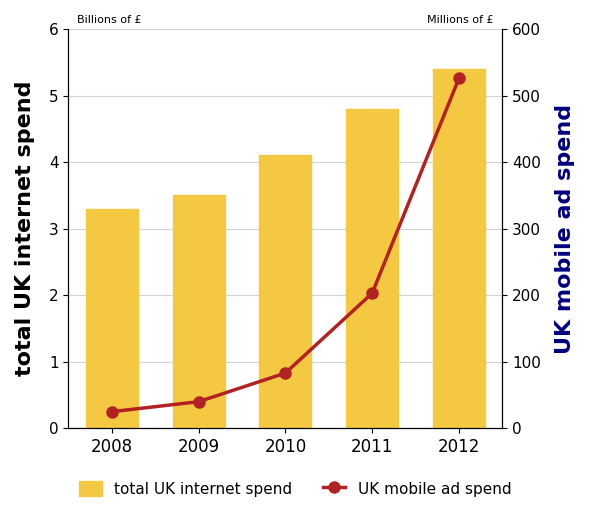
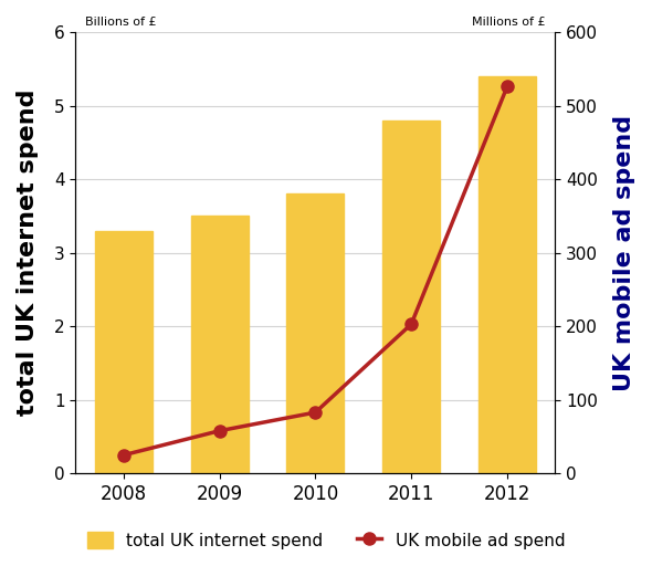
UK mobile ad spend/2009: 40 -> 58
total UK internet spend/2010: 4.1 -> 3.8
